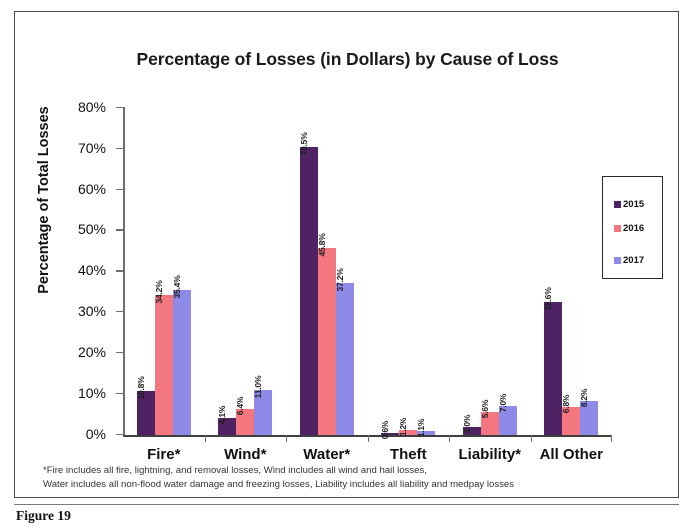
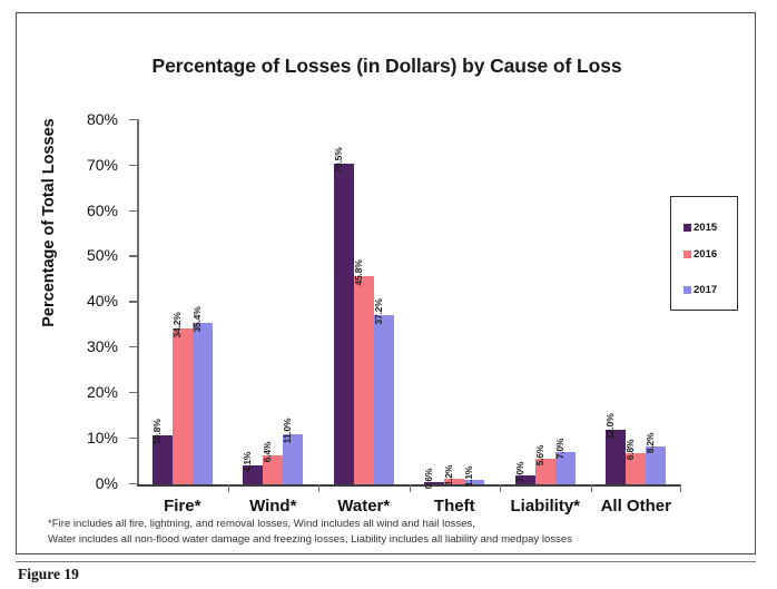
2015/All Other: 32.6% -> 12.0%
